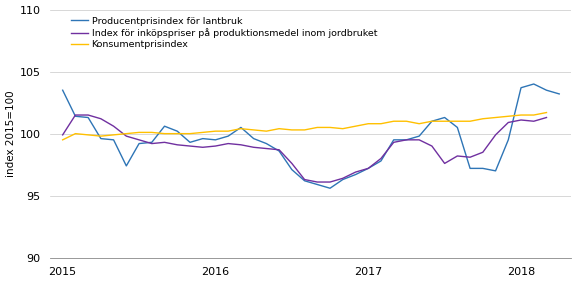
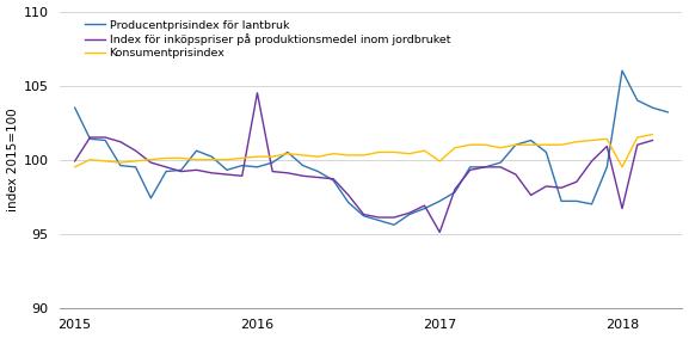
Index för inköpspriser på produktionsmedel inom jordbruket/2016: 99.0 -> 104.5
Index för inköpspriser på produktionsmedel inom jordbruket/2017: 97.2 -> 95.1
Konsumentprisindex/2017: 100.8 -> 99.9
Producentprisindex för lantbruk/2018: 103.7 -> 106.0
Index för inköpspriser på produktionsmedel inom jordbruket/2018: 101.1 -> 96.7
Konsumentprisindex/2018: 101.5 -> 99.5
